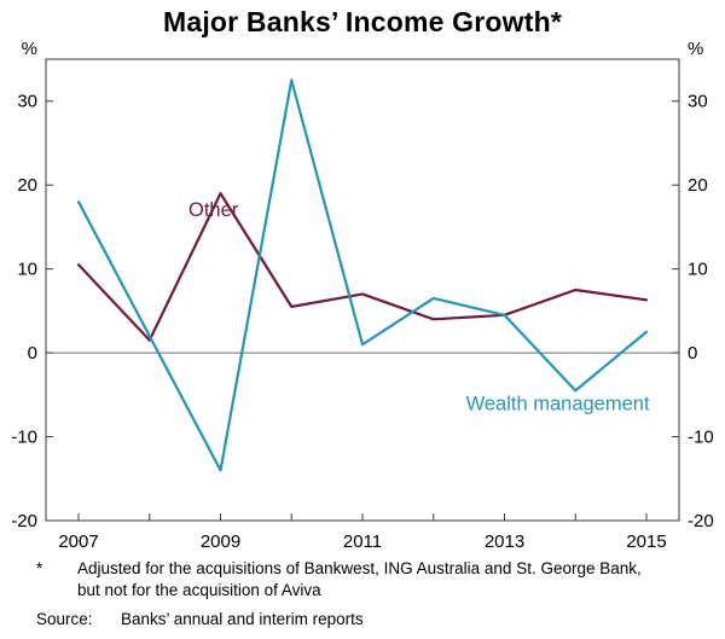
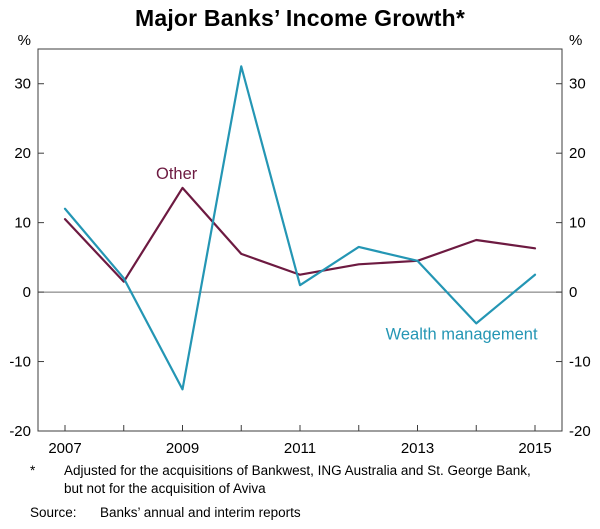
Wealth management/2007: 18 -> 12
Other/2009: 19 -> 15
Other/2011: 7 -> 2
